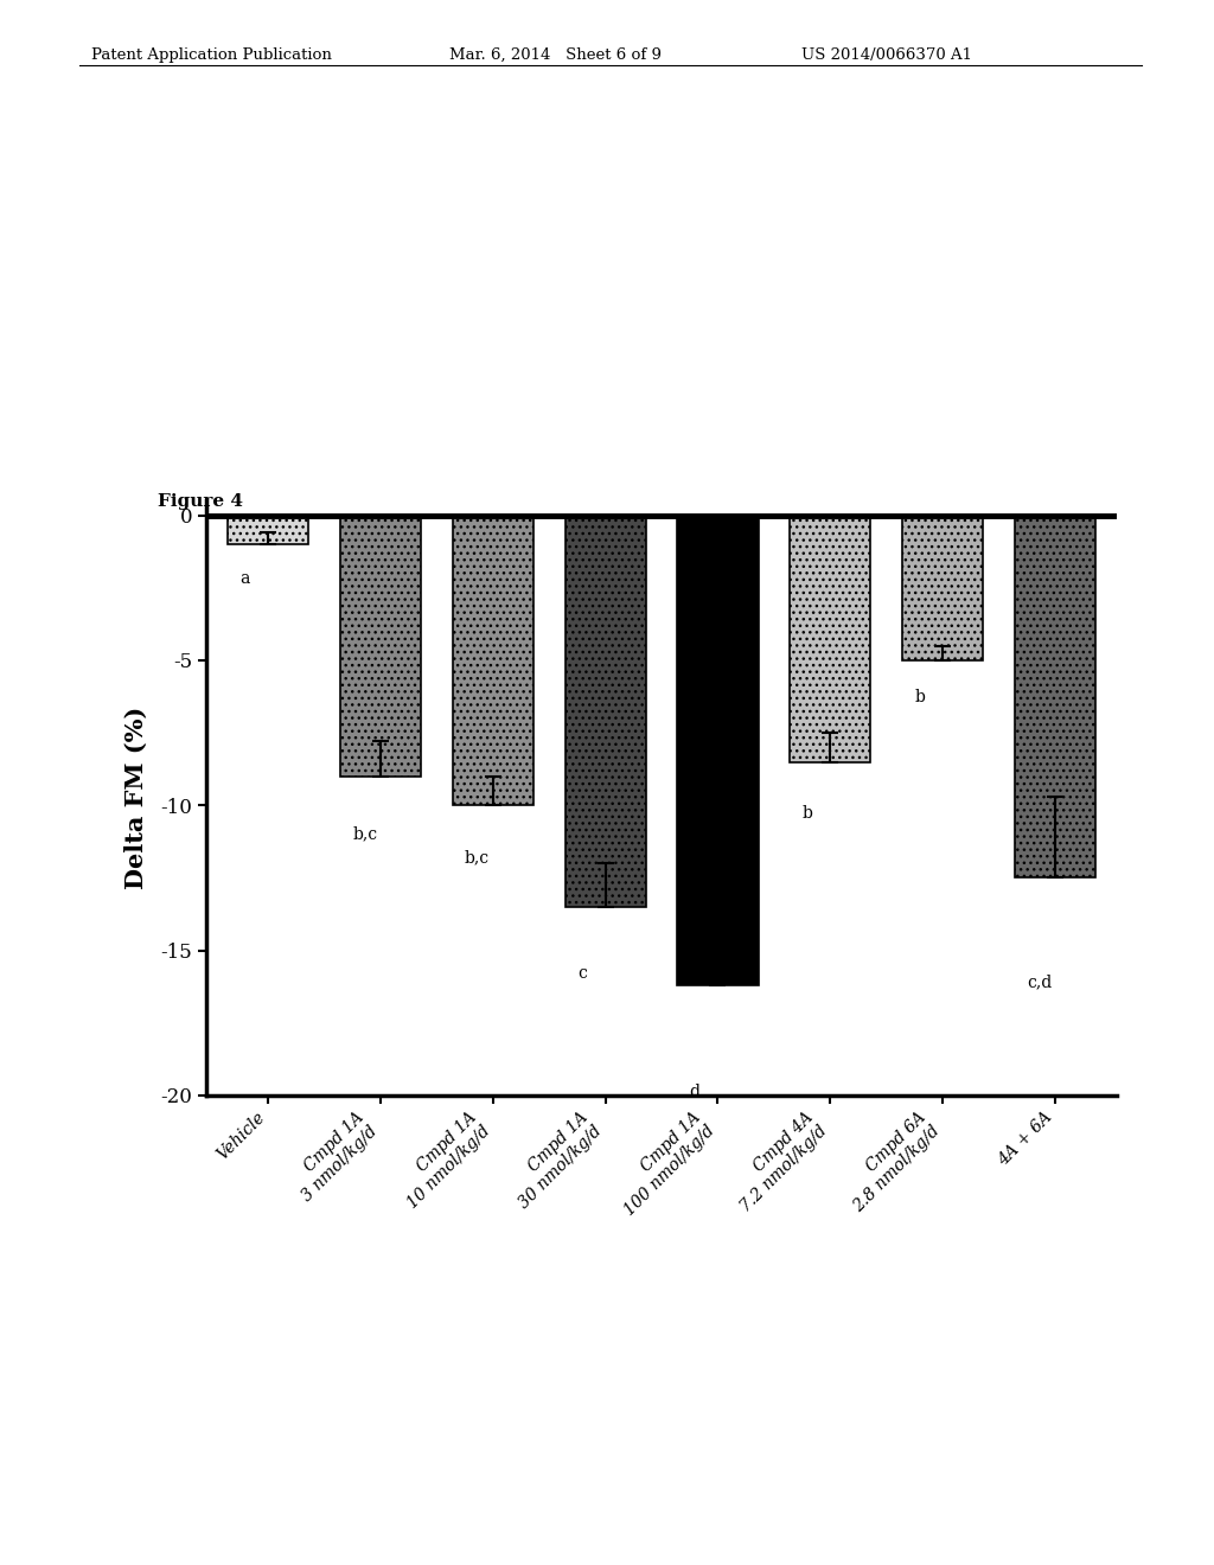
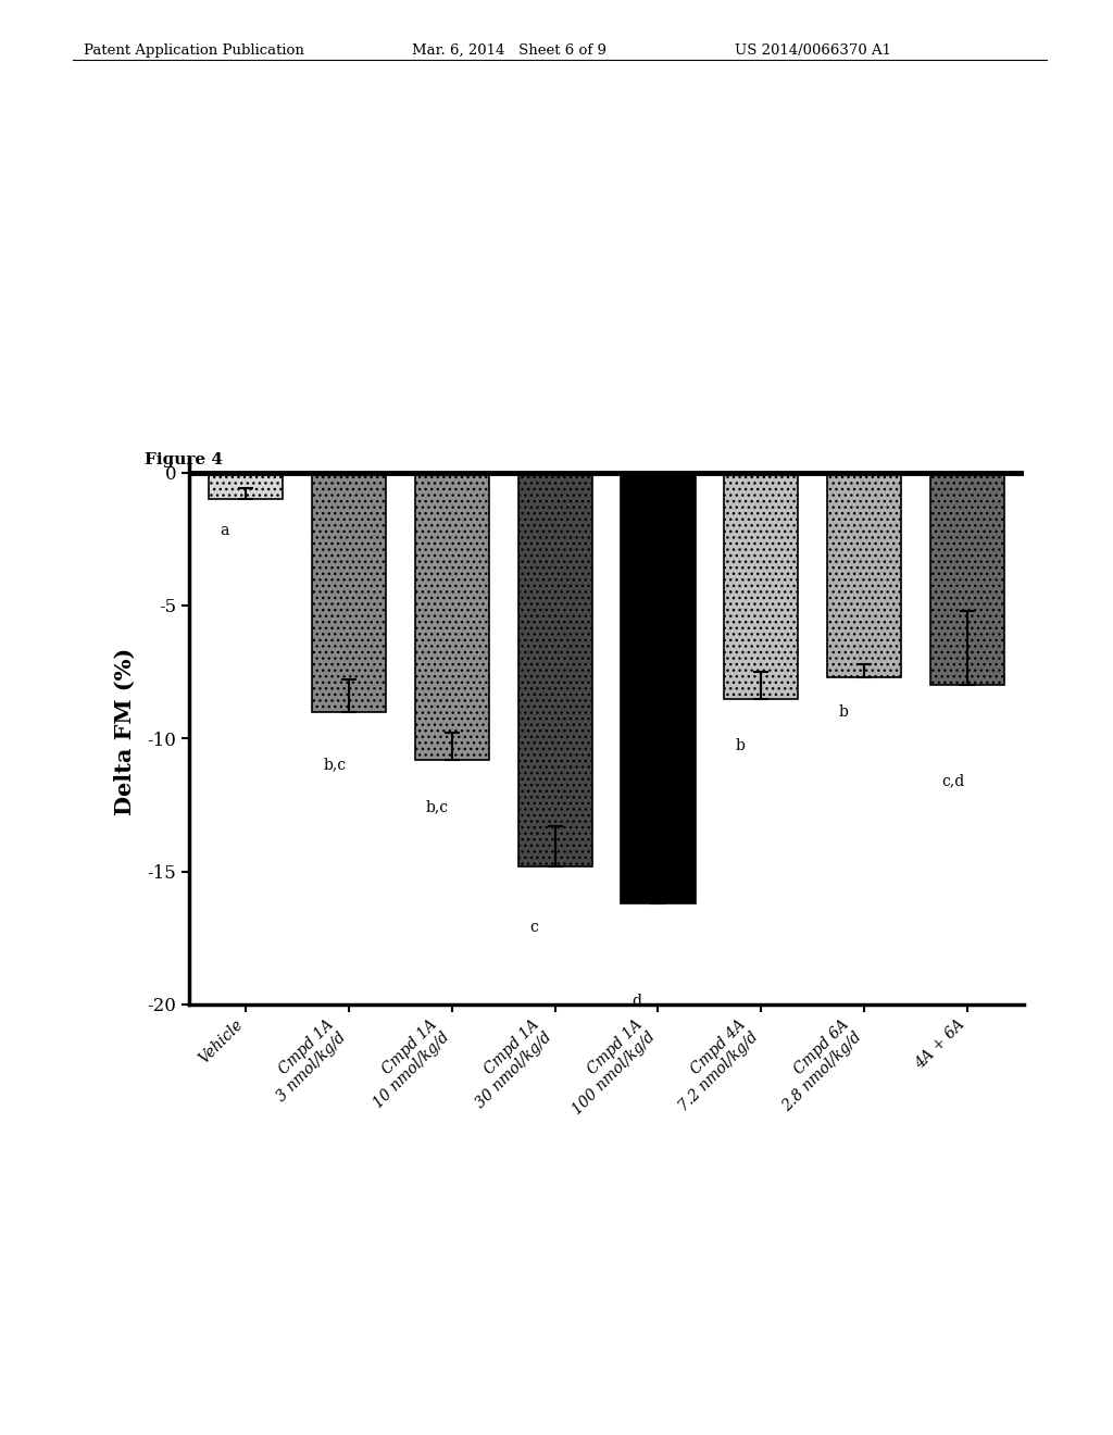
Cmpd 1A 10 nmol/kg/d: -10.0 -> -10.8
Cmpd 1A 30 nmol/kg/d: -13.5 -> -14.8
Cmpd 6A 2.8 nmol/kg/d: -5.0 -> -7.7
4A + 6A: -12.5 -> -8.0
